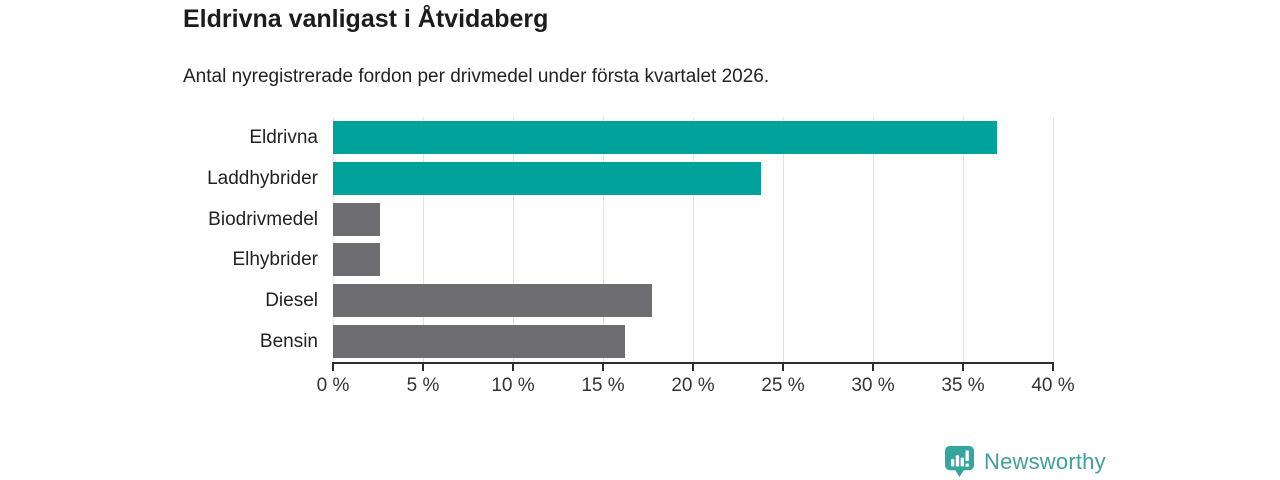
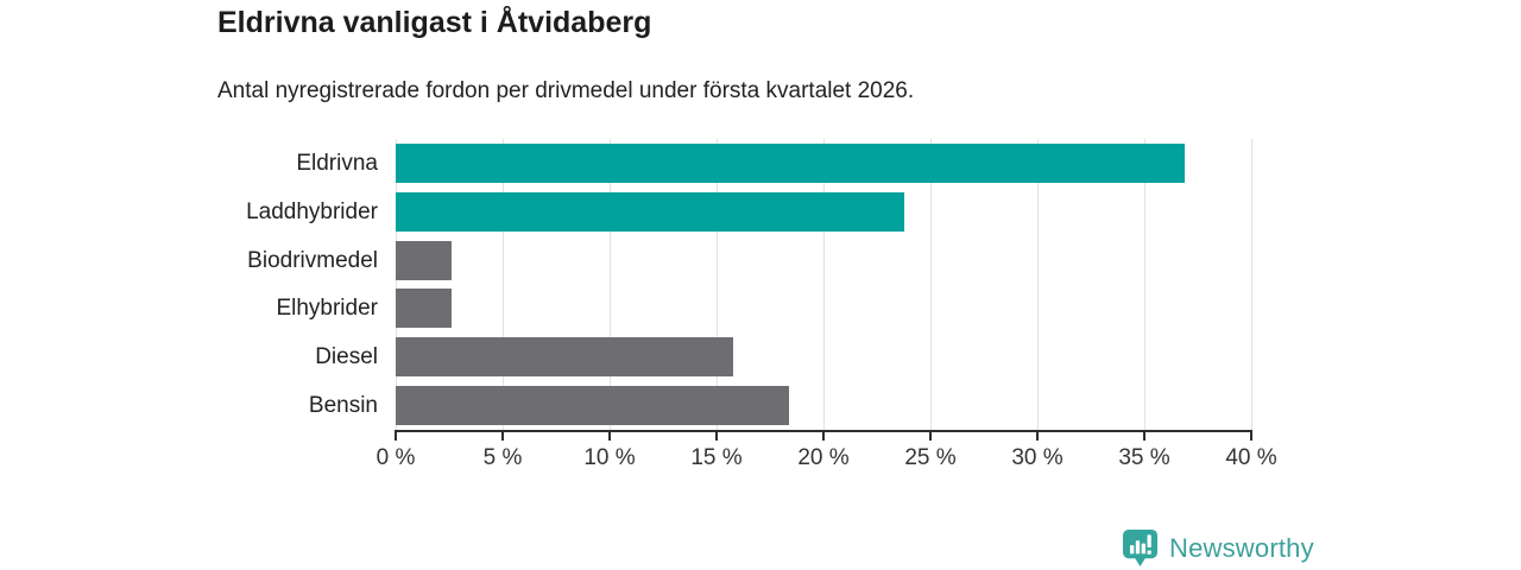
Diesel: 17.7% -> 15.8%
Bensin: 16.2% -> 18.4%
